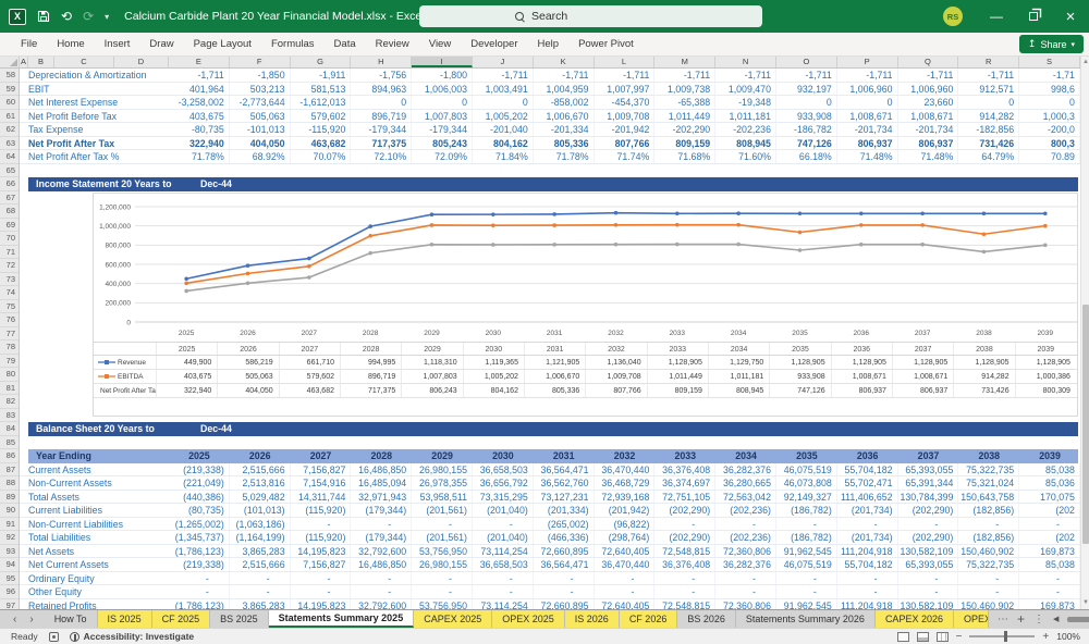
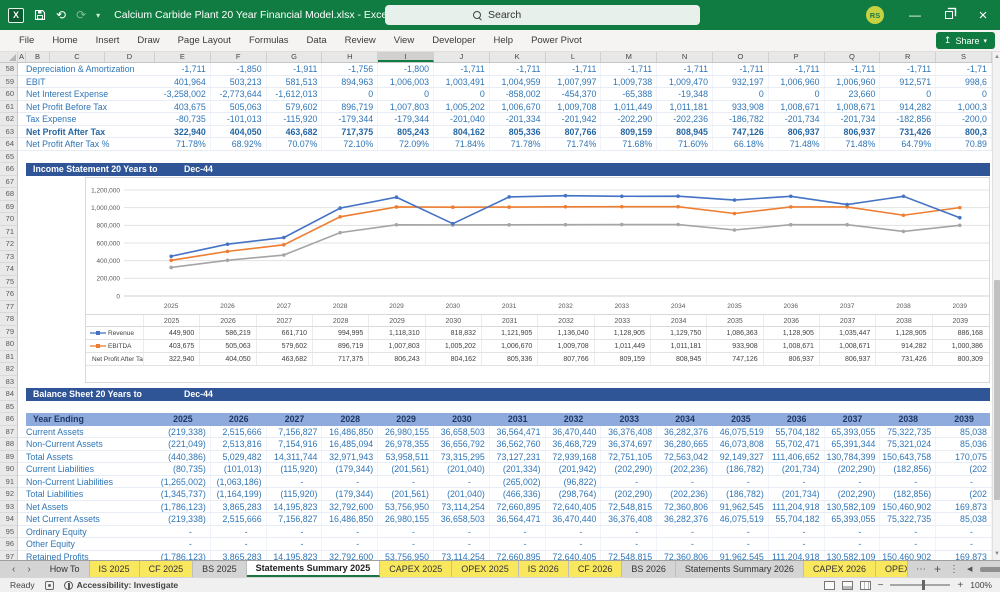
Revenue/2030: 1,119,365 -> 818,832
Revenue/2035: 1,128,905 -> 1,086,363
Revenue/2037: 1,128,905 -> 1,035,447
Revenue/2039: 1,128,905 -> 886,168
